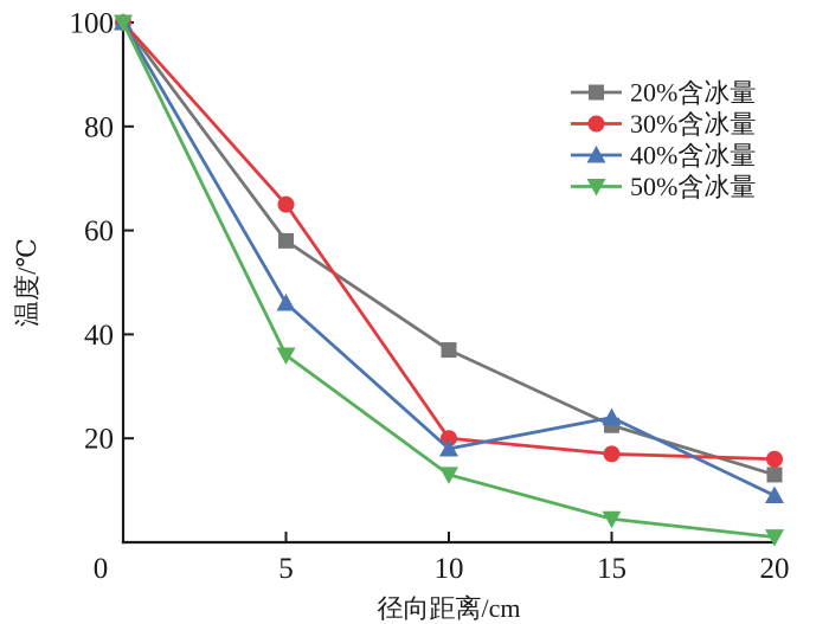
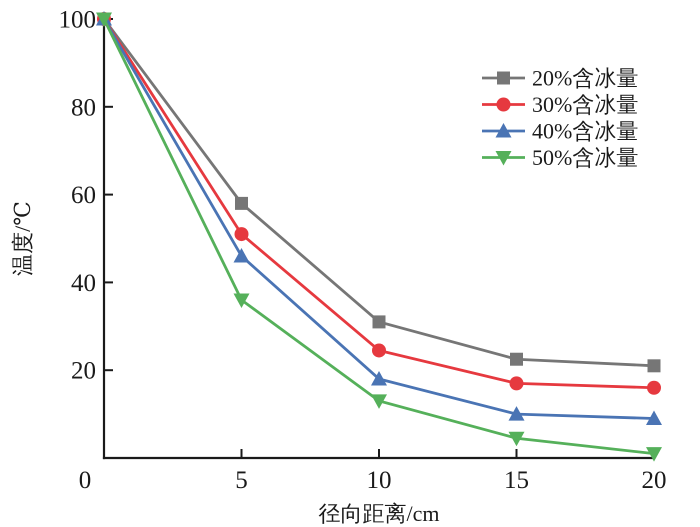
30%含冰量/5: 65 -> 51
20%含冰量/10: 37 -> 31
30%含冰量/10: 20 -> 24
40%含冰量/15: 24 -> 10
20%含冰量/20: 13 -> 21
